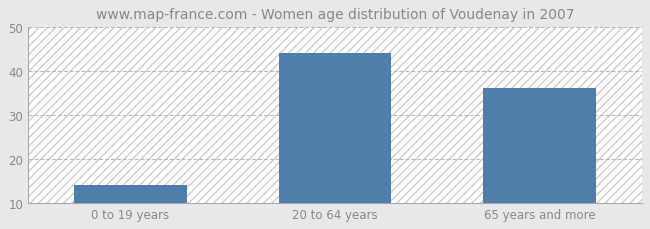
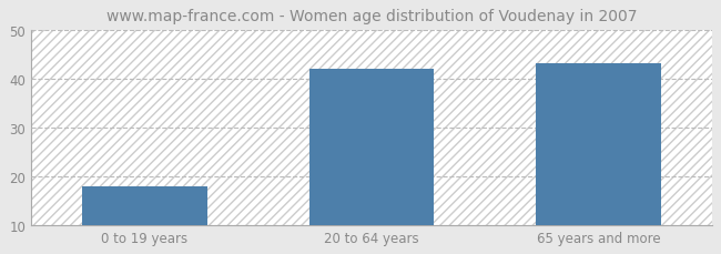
0 to 19 years: 14 -> 18
20 to 64 years: 44 -> 42
65 years and more: 36 -> 43
